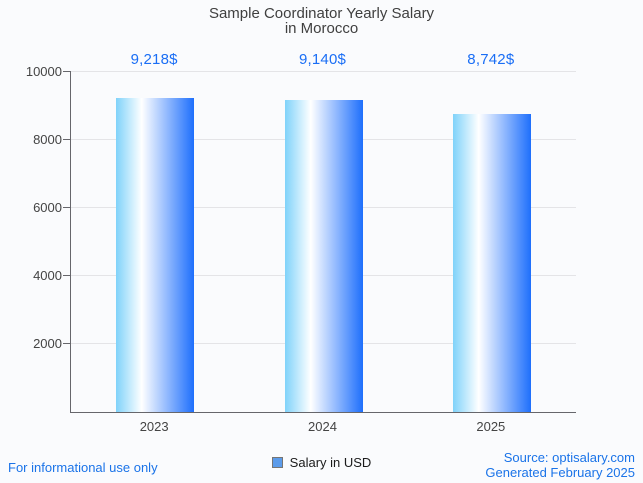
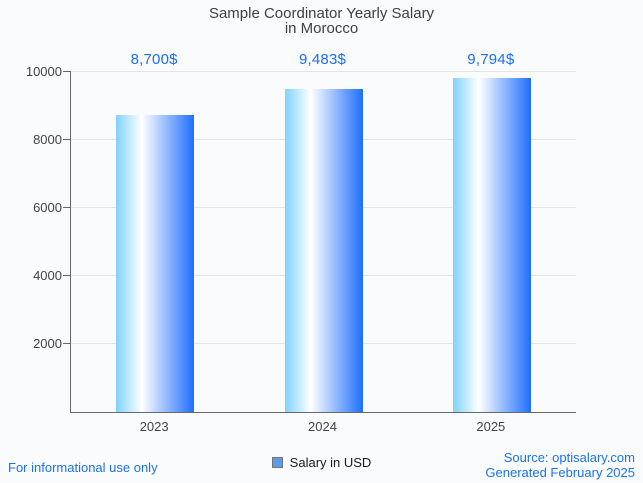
2023: 9,218 -> 8,700
2024: 9,140 -> 9,483
2025: 8,742 -> 9,794
